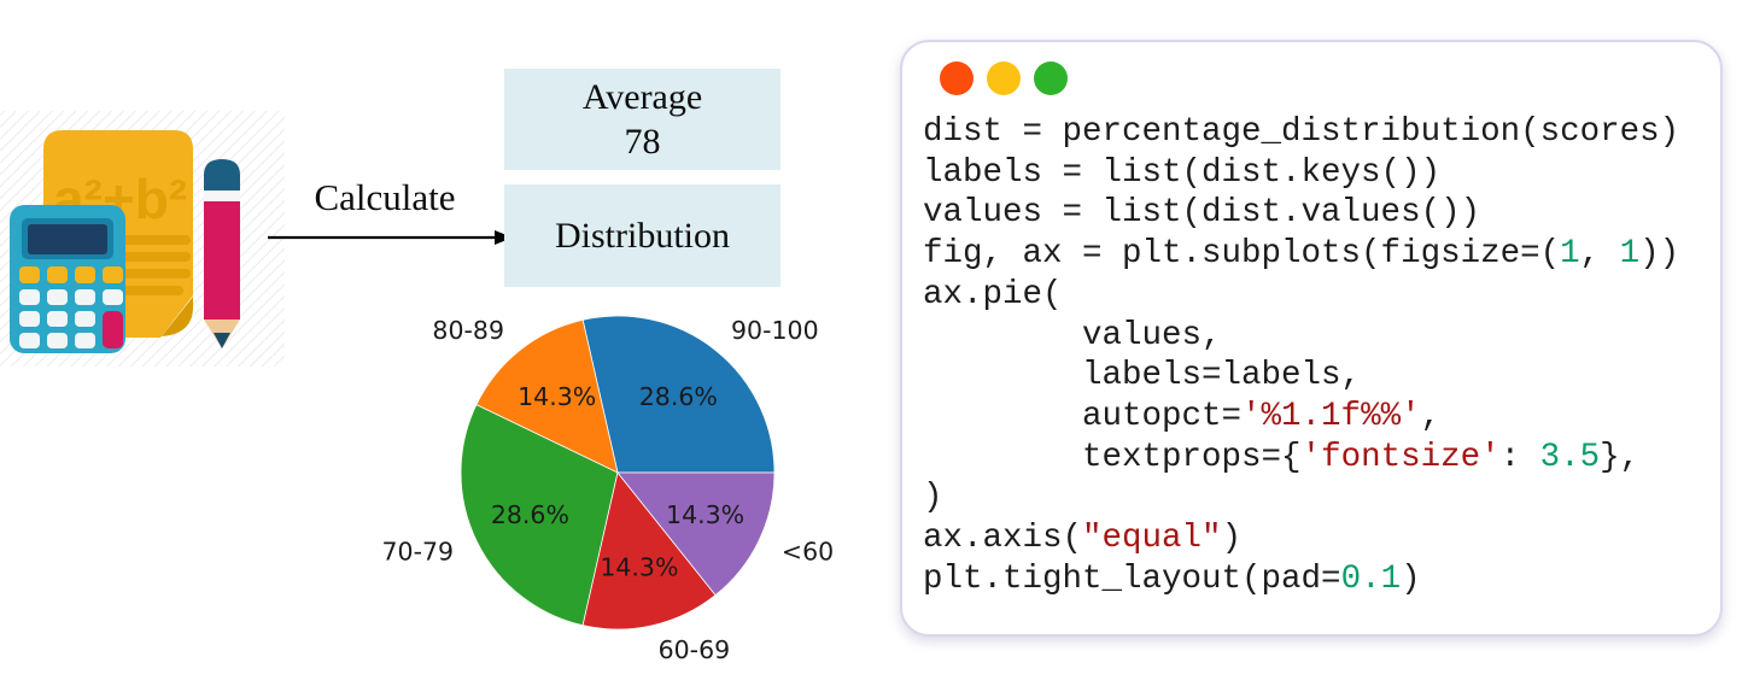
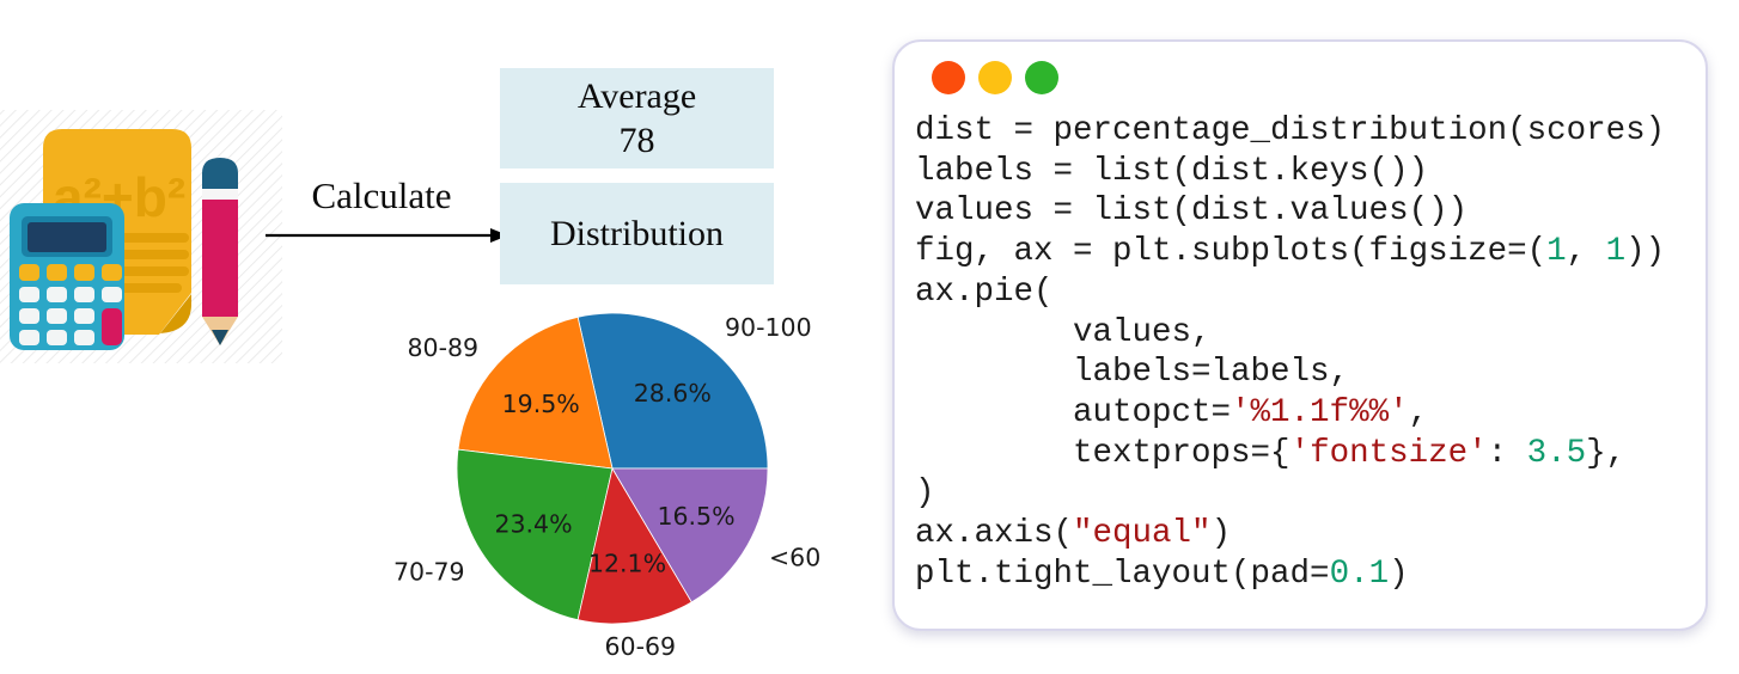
80-89: 14.3% -> 19.5%
70-79: 28.6% -> 23.4%
60-69: 14.3% -> 12.1%
<60: 14.3% -> 16.5%
